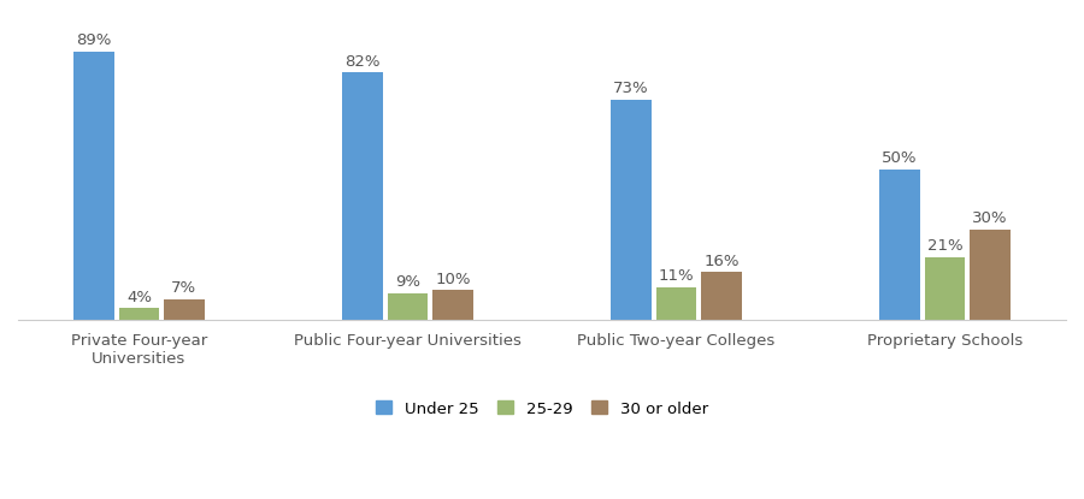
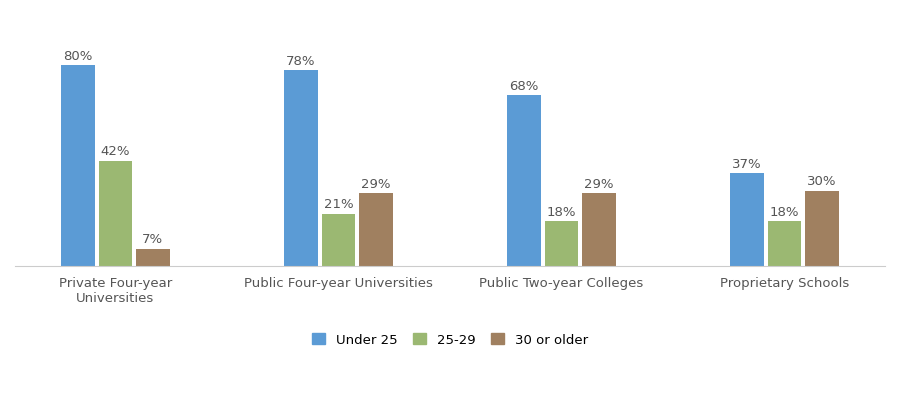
Under 25/Private Four-year Universities: 89% -> 80%
25-29/Private Four-year Universities: 4% -> 42%
Under 25/Public Four-year Universities: 82% -> 78%
25-29/Public Four-year Universities: 9% -> 21%
30 or older/Public Four-year Universities: 10% -> 29%
Under 25/Public Two-year Colleges: 73% -> 68%
25-29/Public Two-year Colleges: 11% -> 18%
30 or older/Public Two-year Colleges: 16% -> 29%
Under 25/Proprietary Schools: 50% -> 37%
25-29/Proprietary Schools: 21% -> 18%
